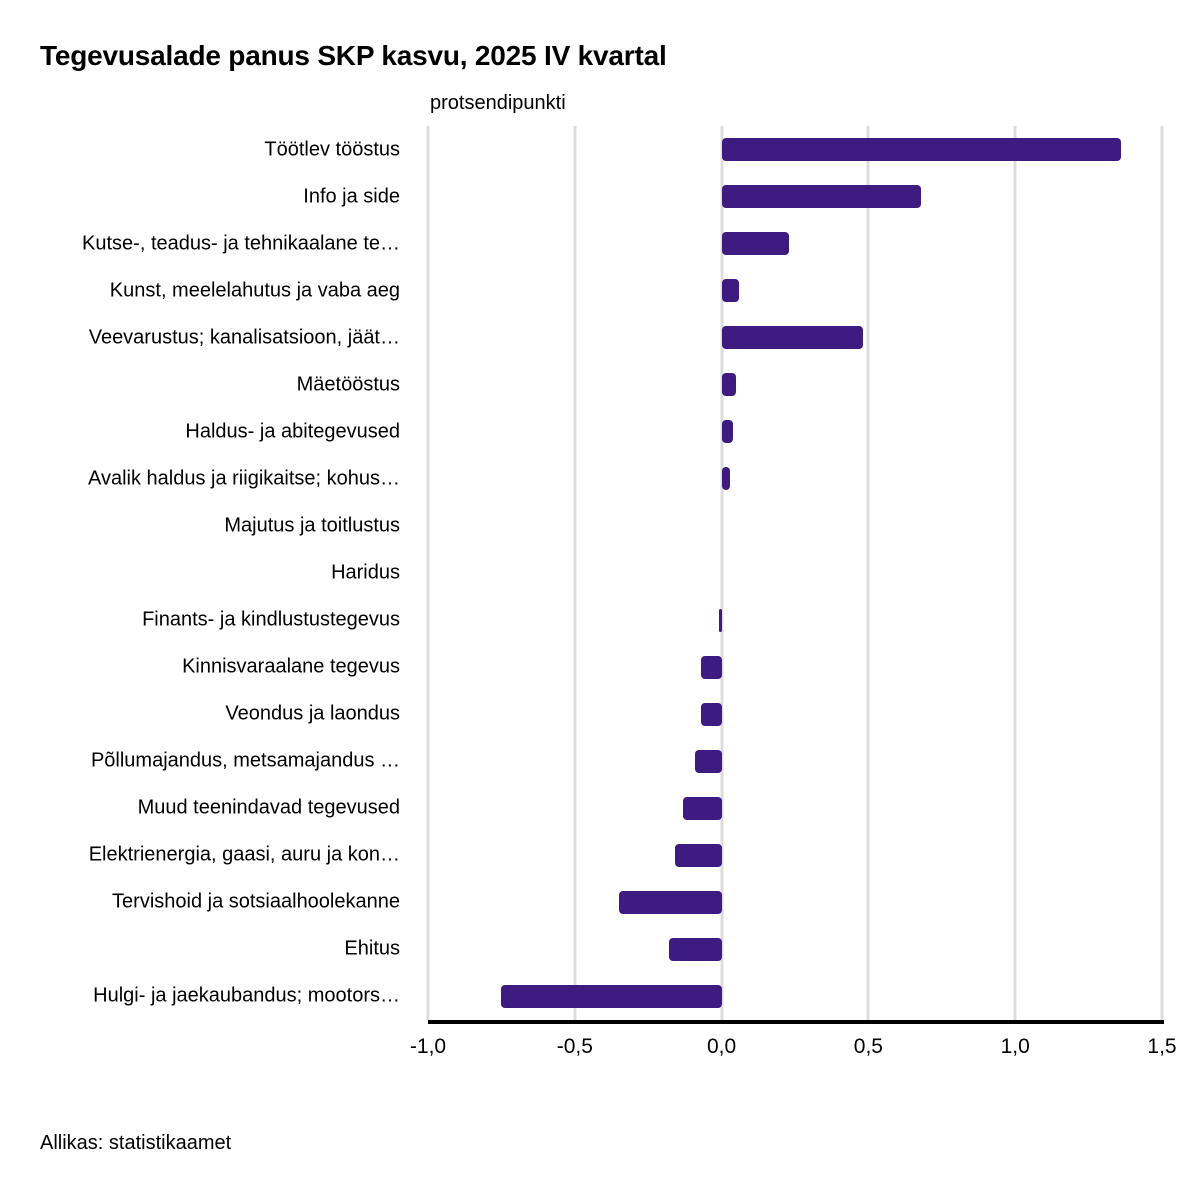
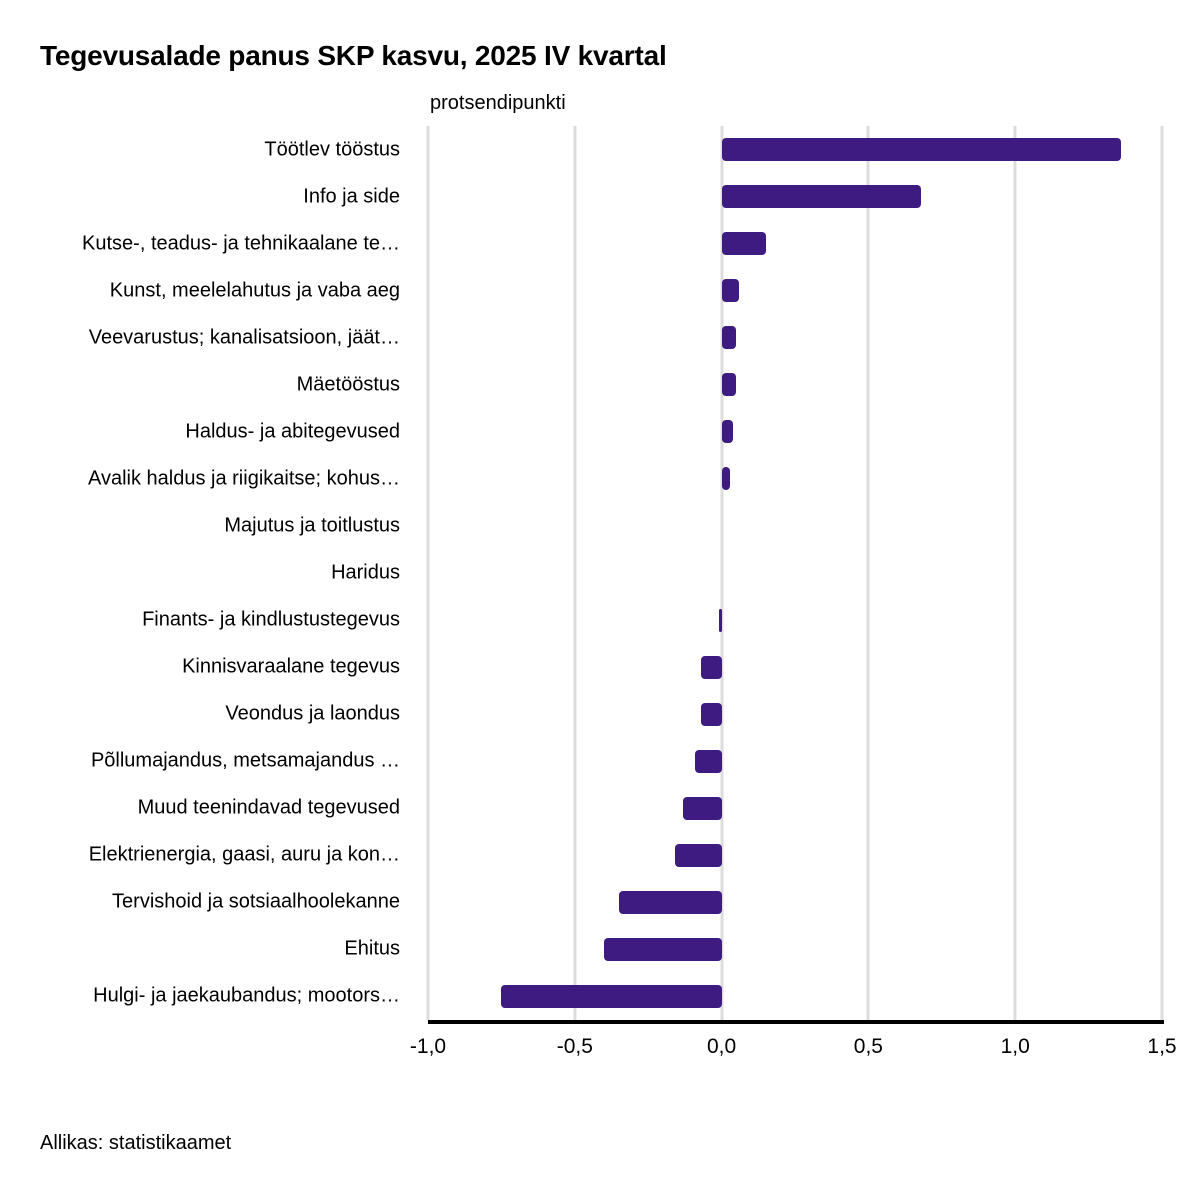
Kutse-, teadus- ja tehnikaalane te…: 0,23 -> 0,15
Veevarustus; kanalisatsioon, jäät…: 0,48 -> 0,05
Ehitus: -0,18 -> -0,40
